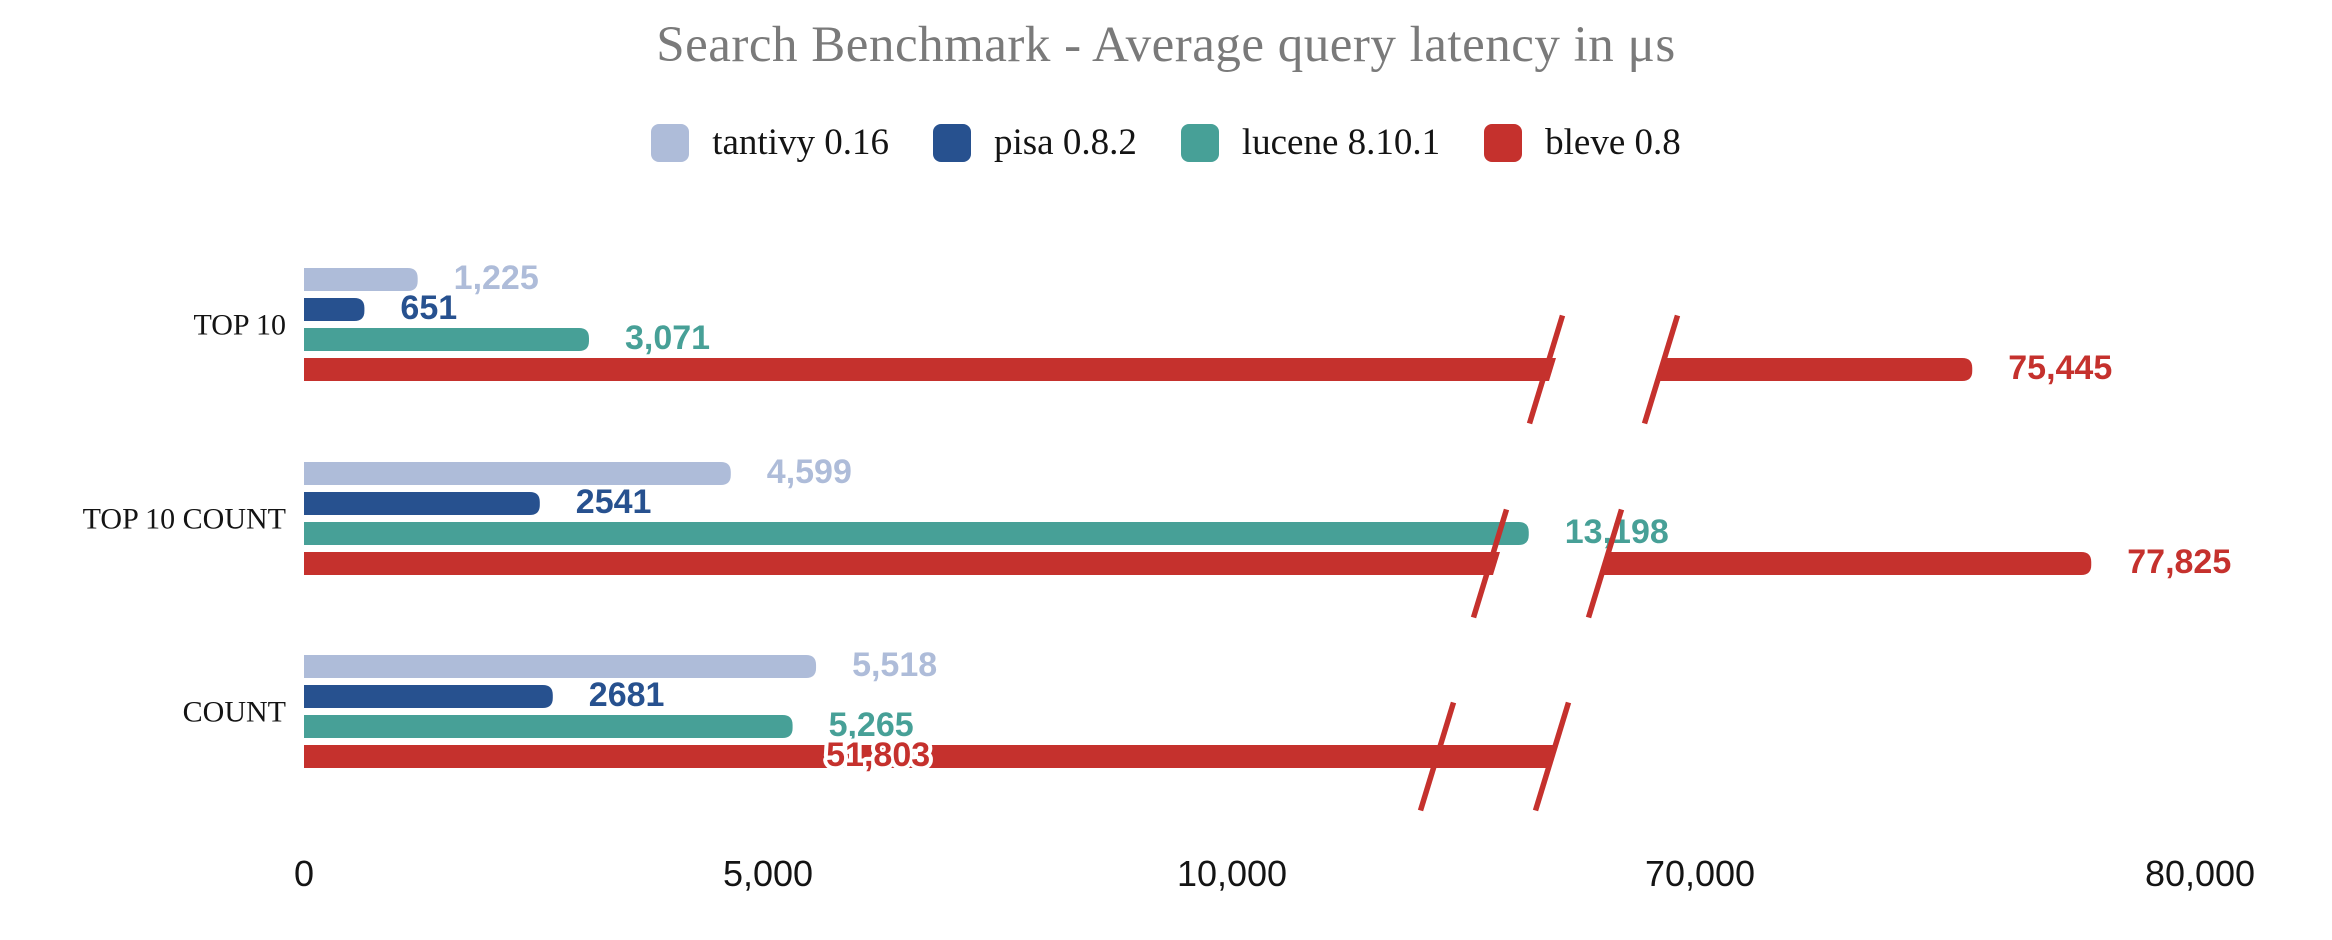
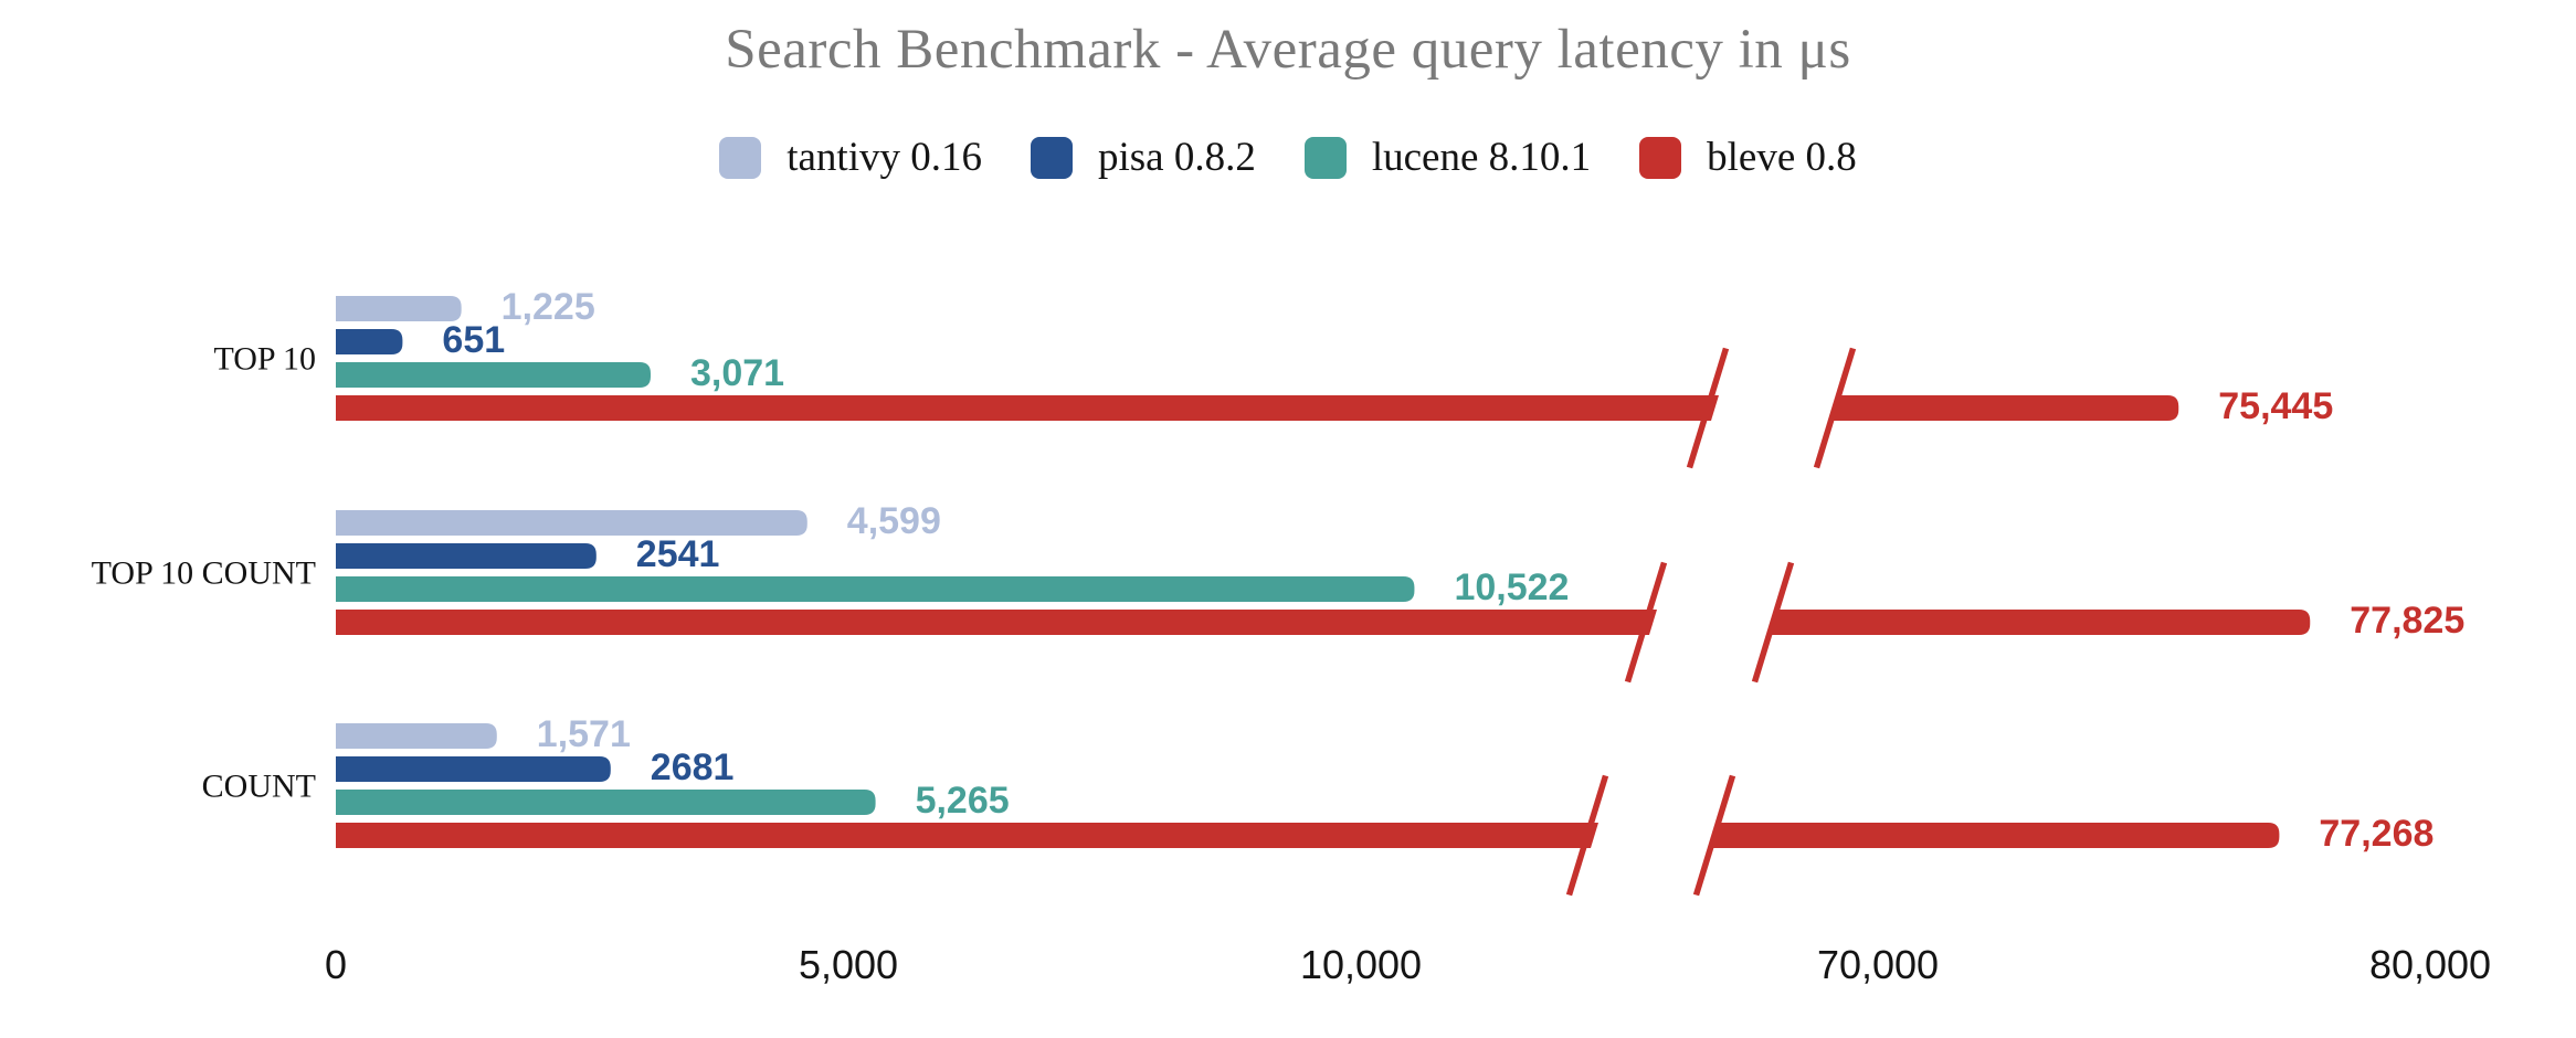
lucene 8.10.1/TOP 10 COUNT: 13,198 -> 10,522
tantivy 0.16/COUNT: 5,518 -> 1,571
bleve 0.8/COUNT: 51,803 -> 77,268
